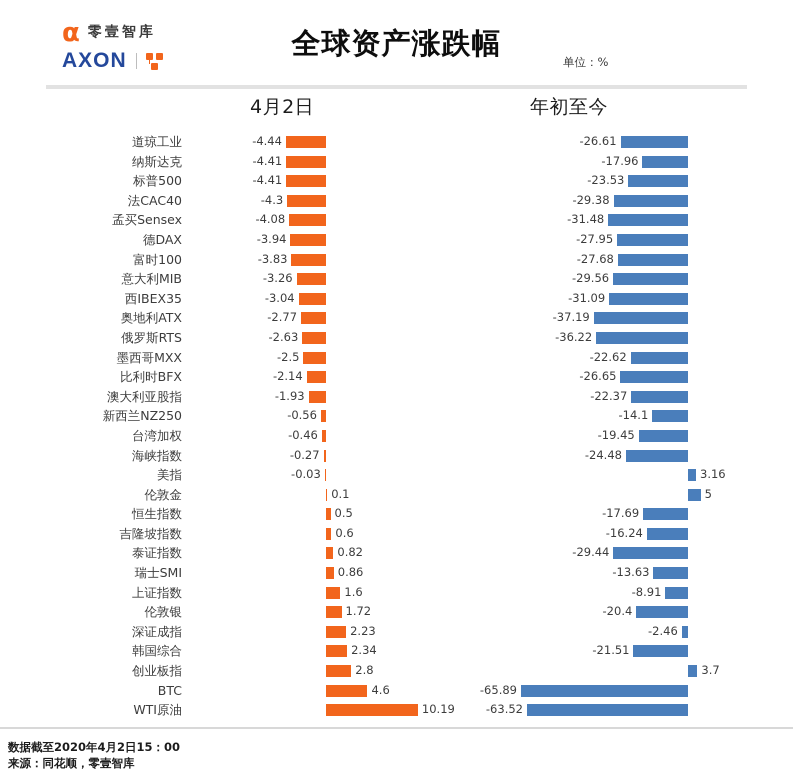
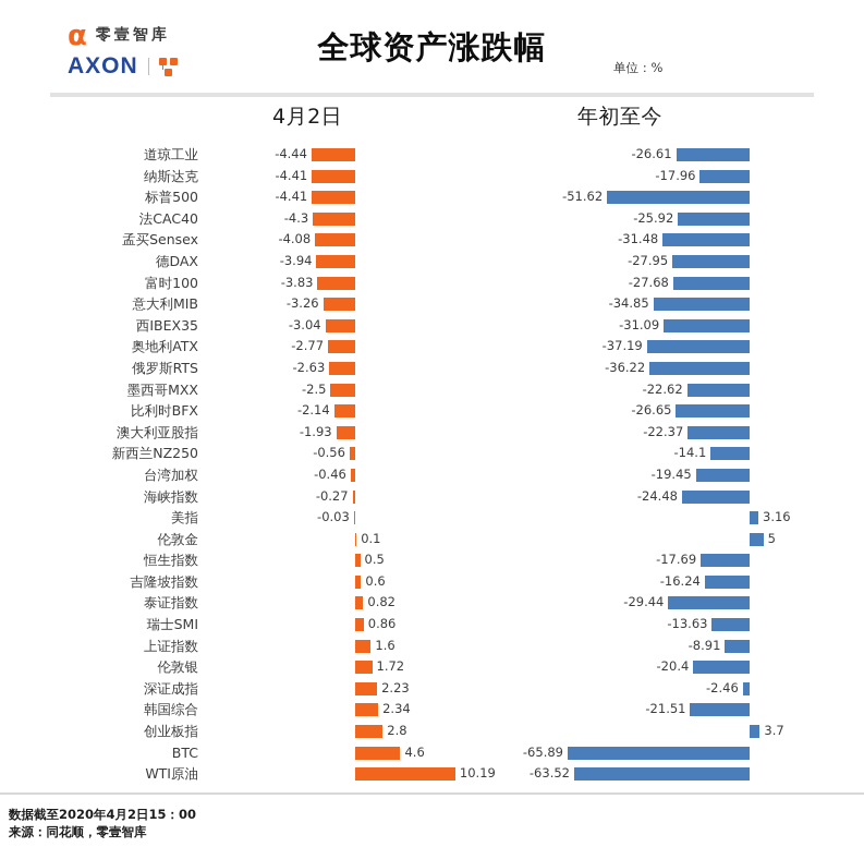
年初至今/标普500: -23.53 -> -51.62
年初至今/法CAC40: -29.38 -> -25.92
年初至今/意大利MIB: -29.56 -> -34.85
